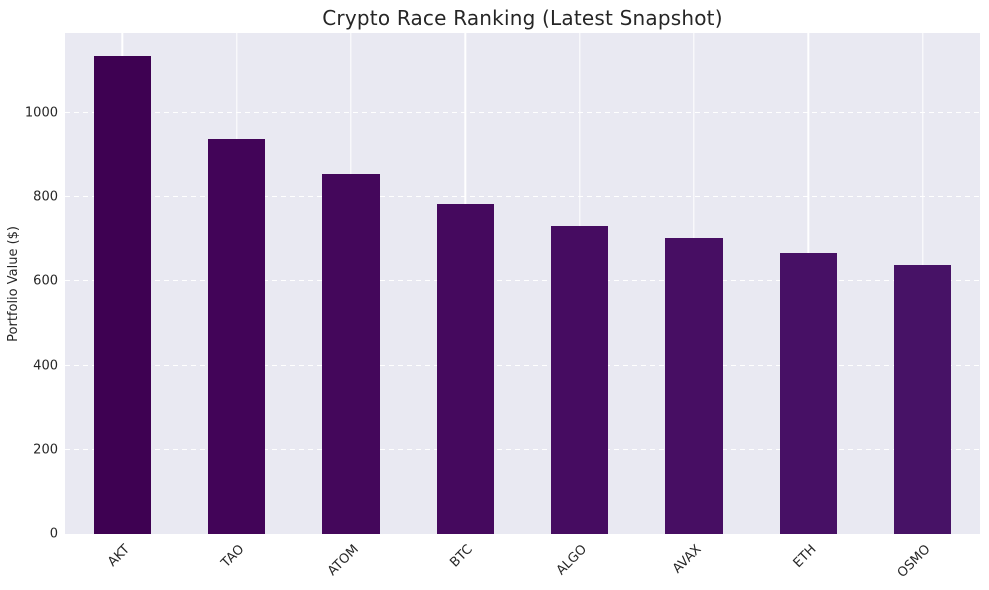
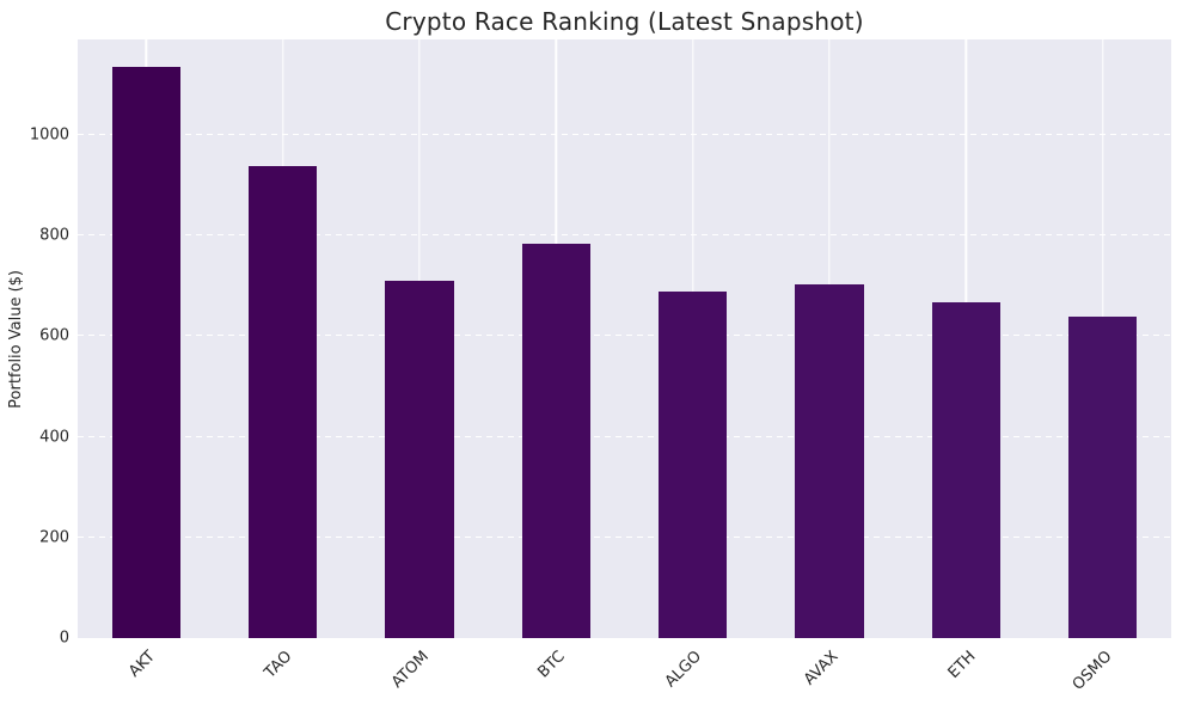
ATOM: 860 -> 710
ALGO: 730 -> 690
